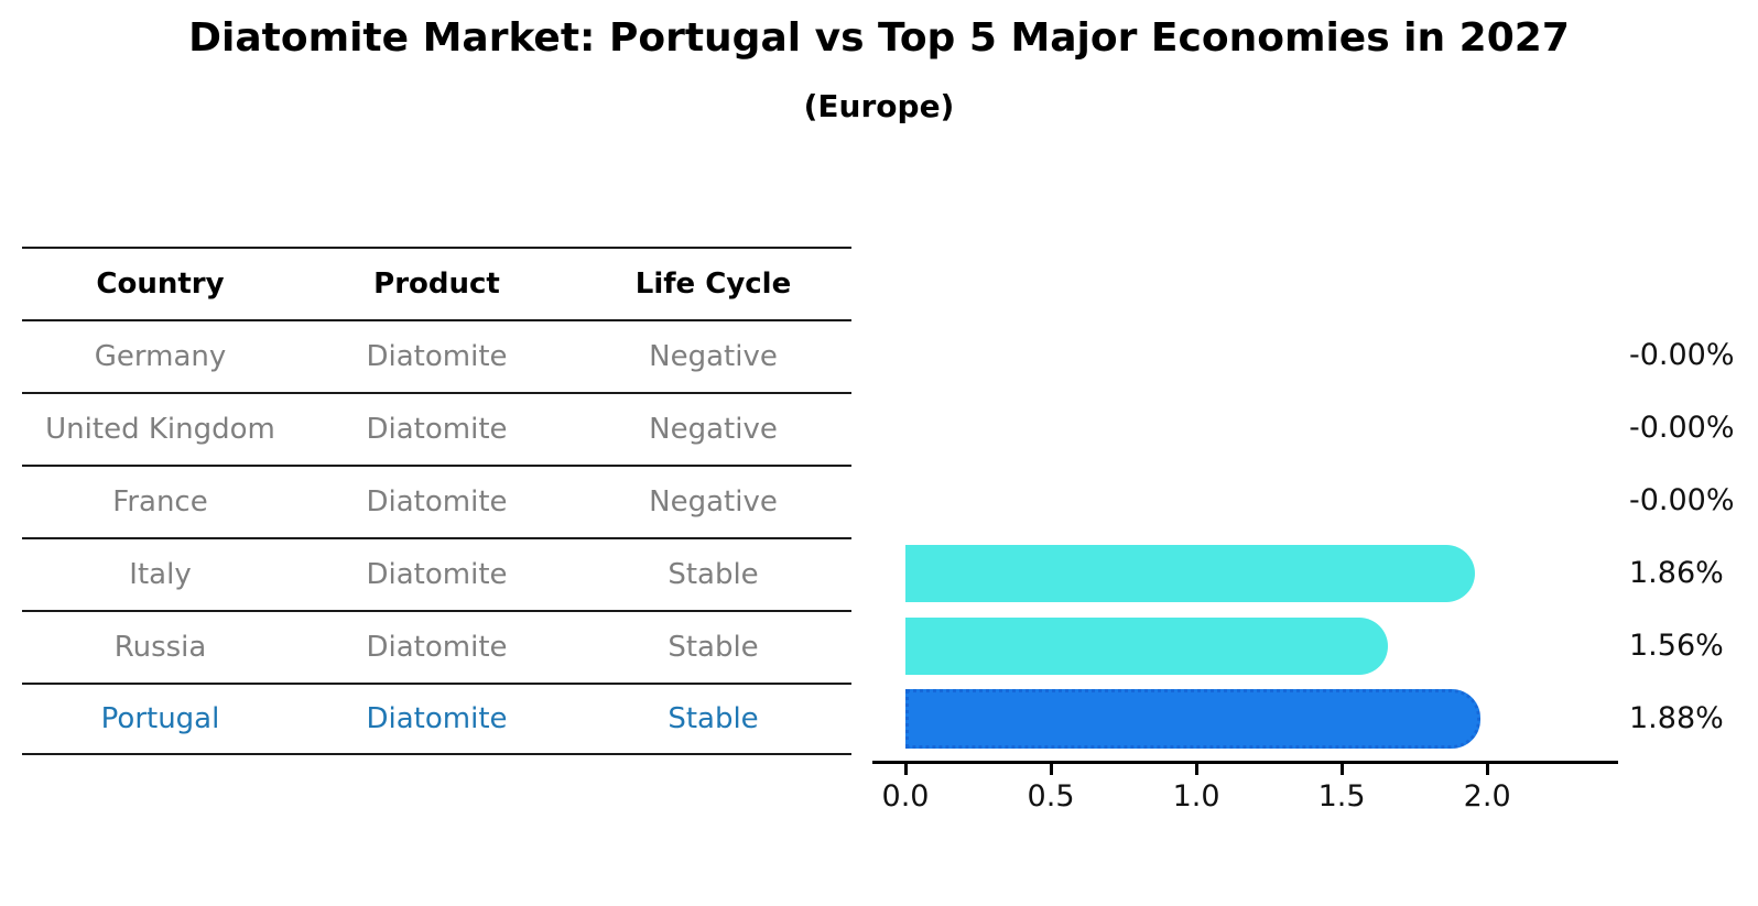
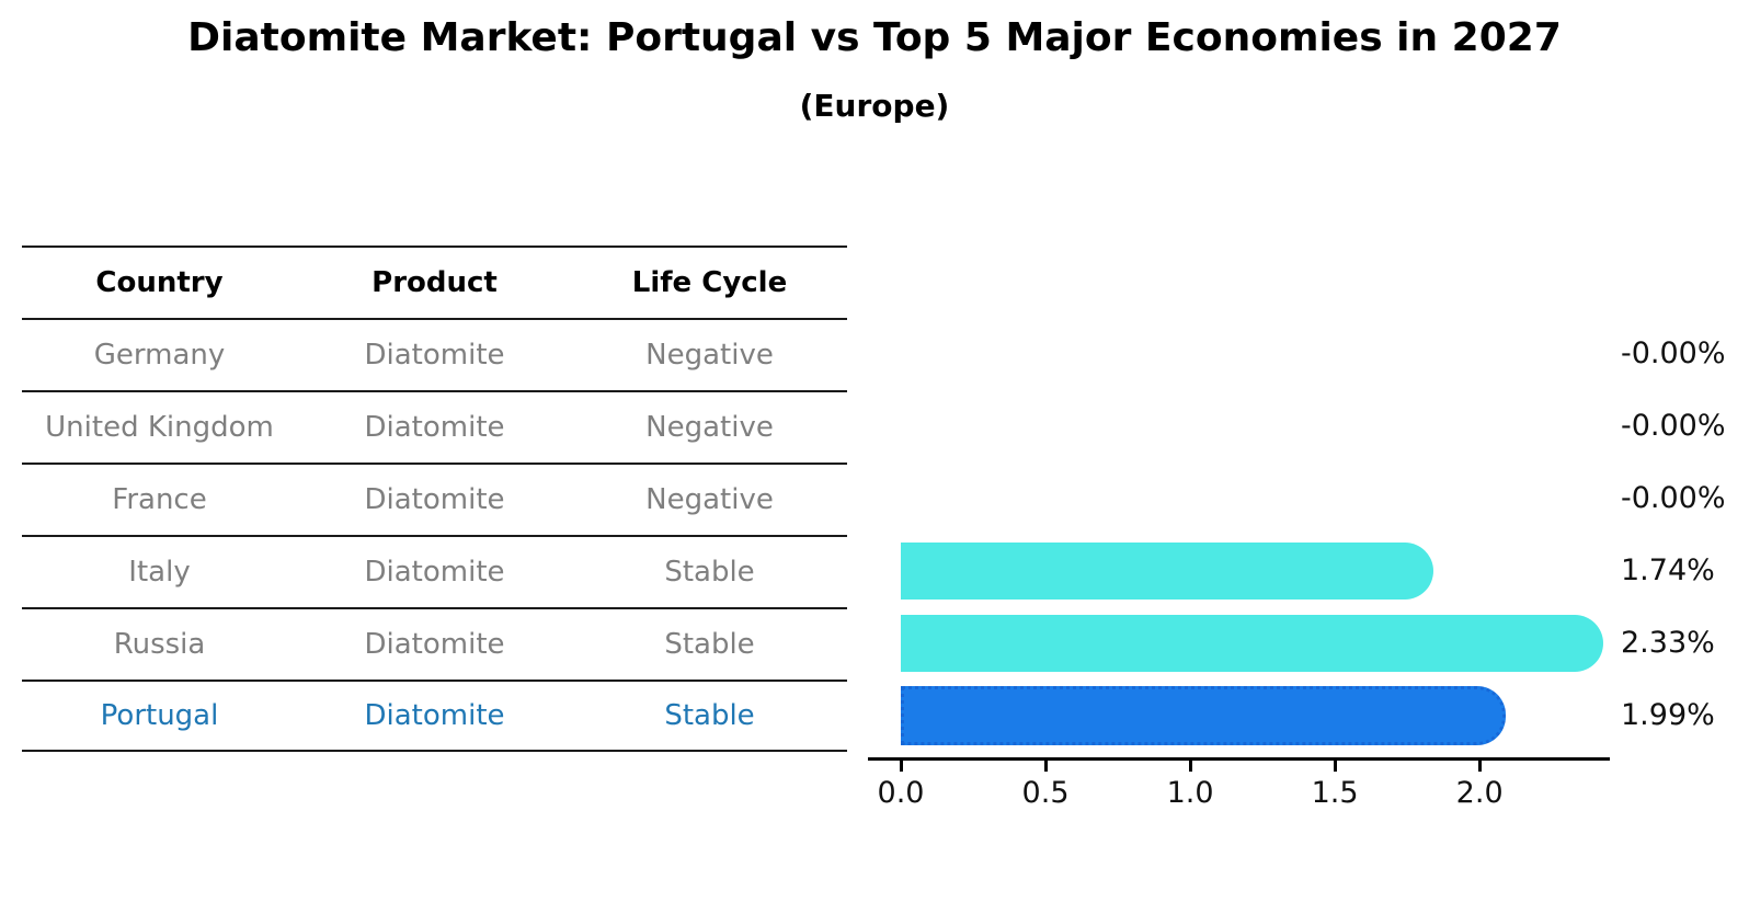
Italy: 1.86% -> 1.74%
Russia: 1.56% -> 2.33%
Portugal: 1.88% -> 1.99%
